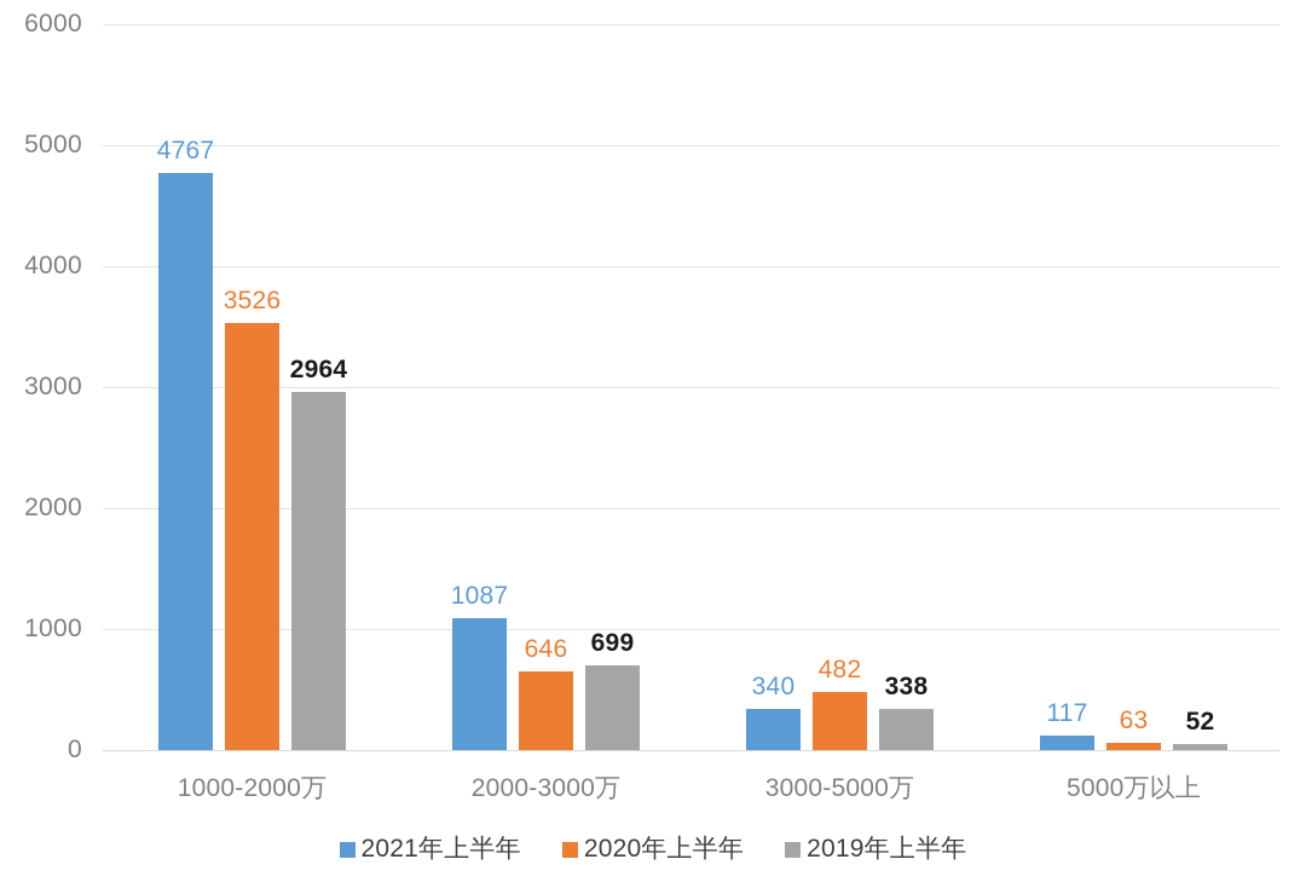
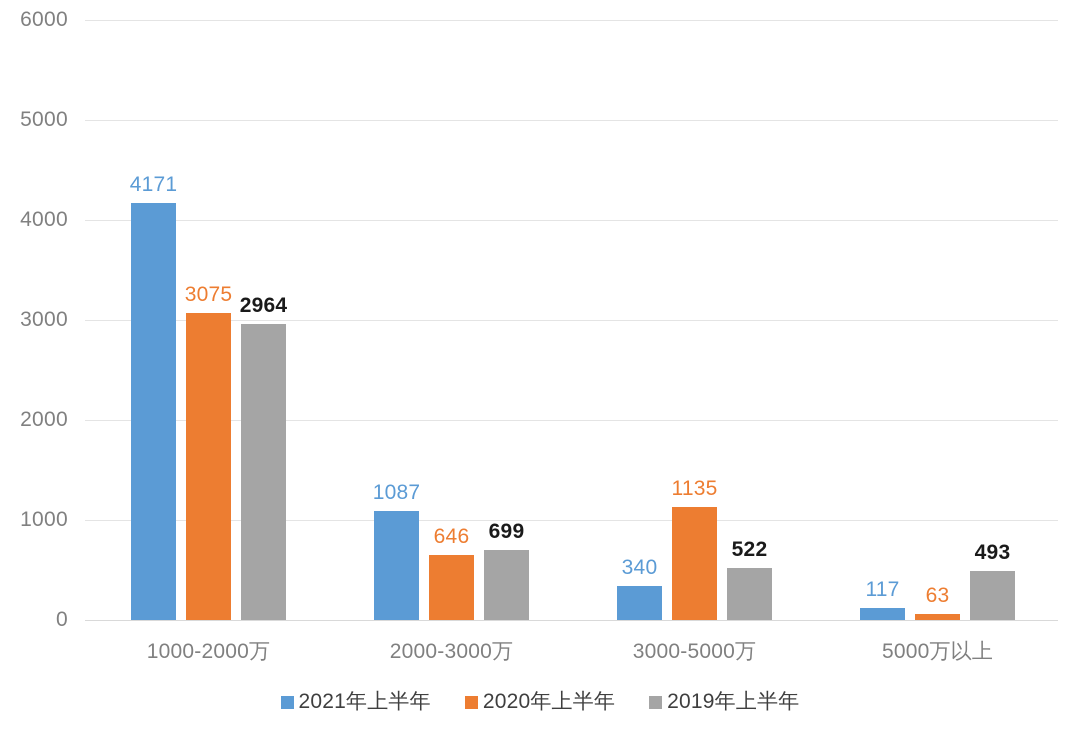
2021年上半年/1000-2000万: 4767 -> 4171
2020年上半年/1000-2000万: 3526 -> 3075
2020年上半年/3000-5000万: 482 -> 1135
2019年上半年/3000-5000万: 338 -> 522
2019年上半年/5000万以上: 52 -> 493
